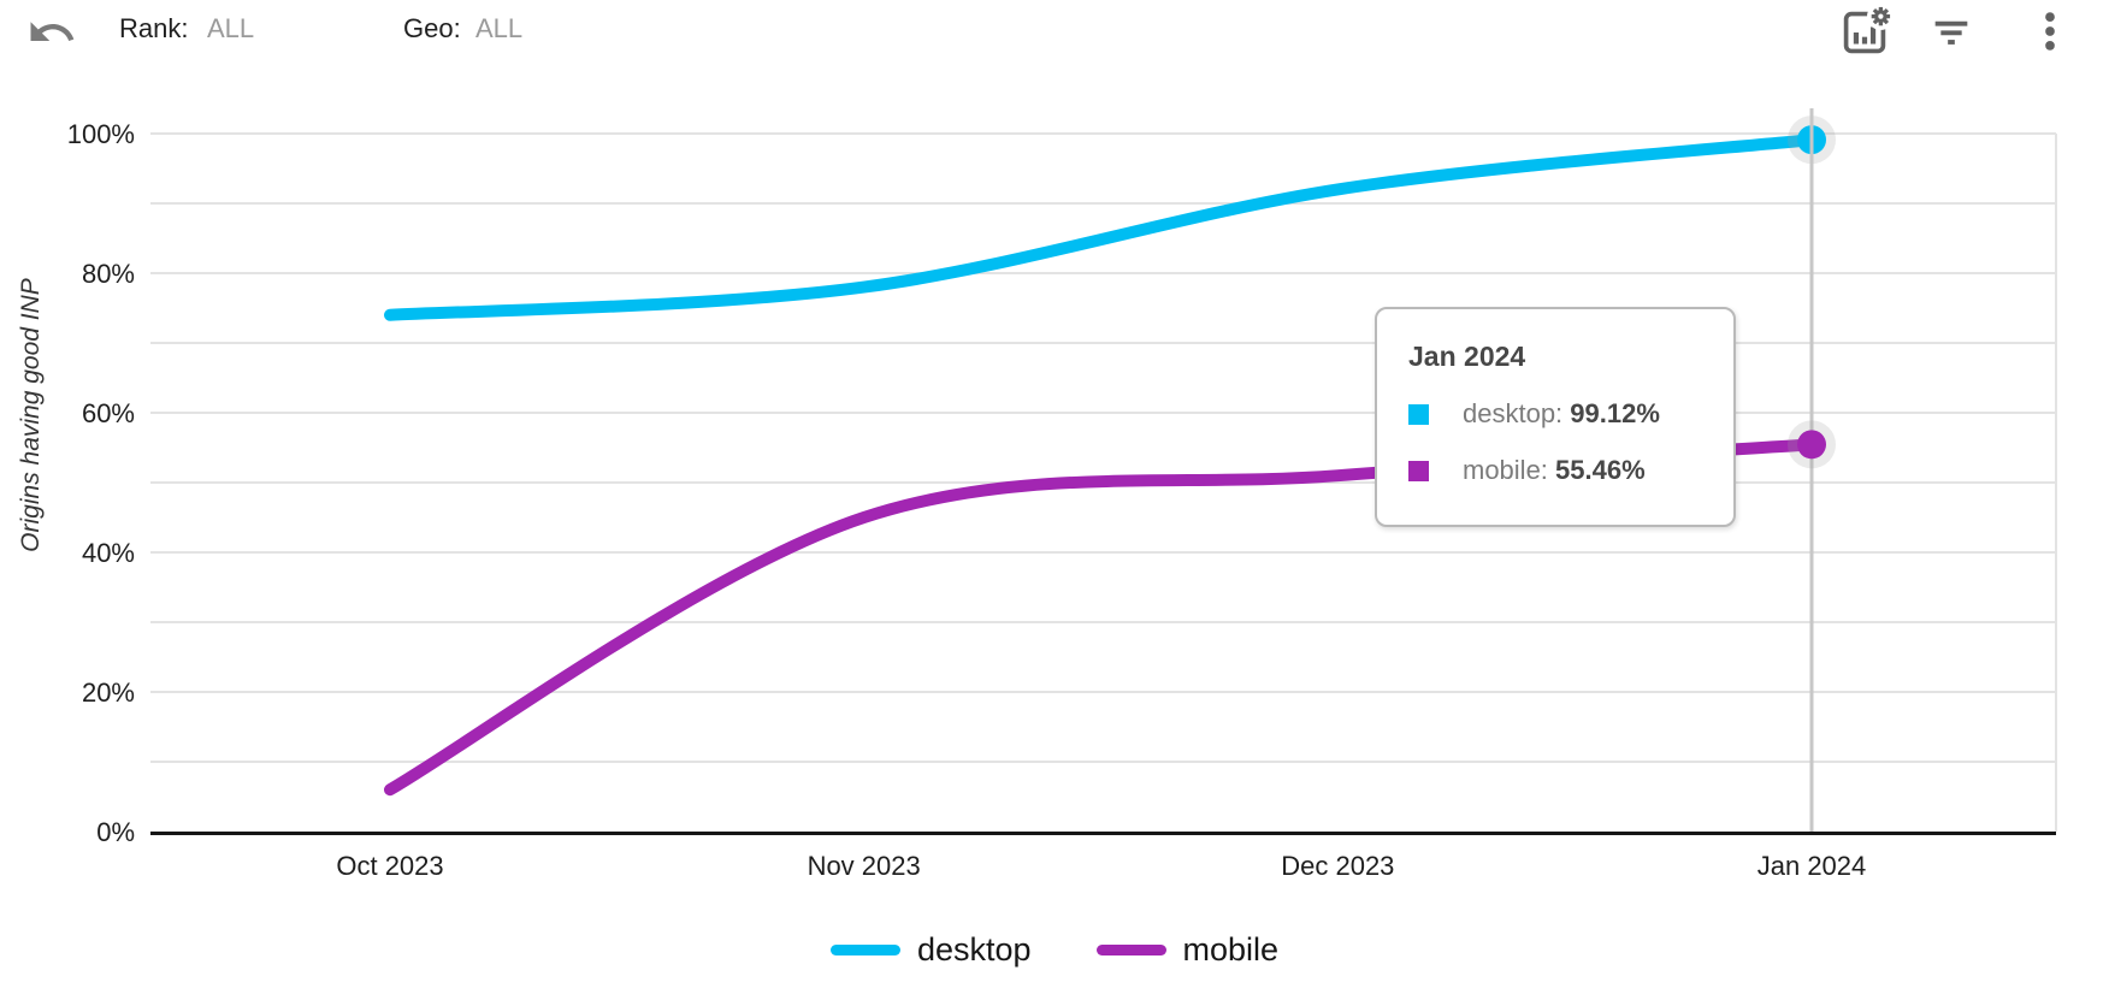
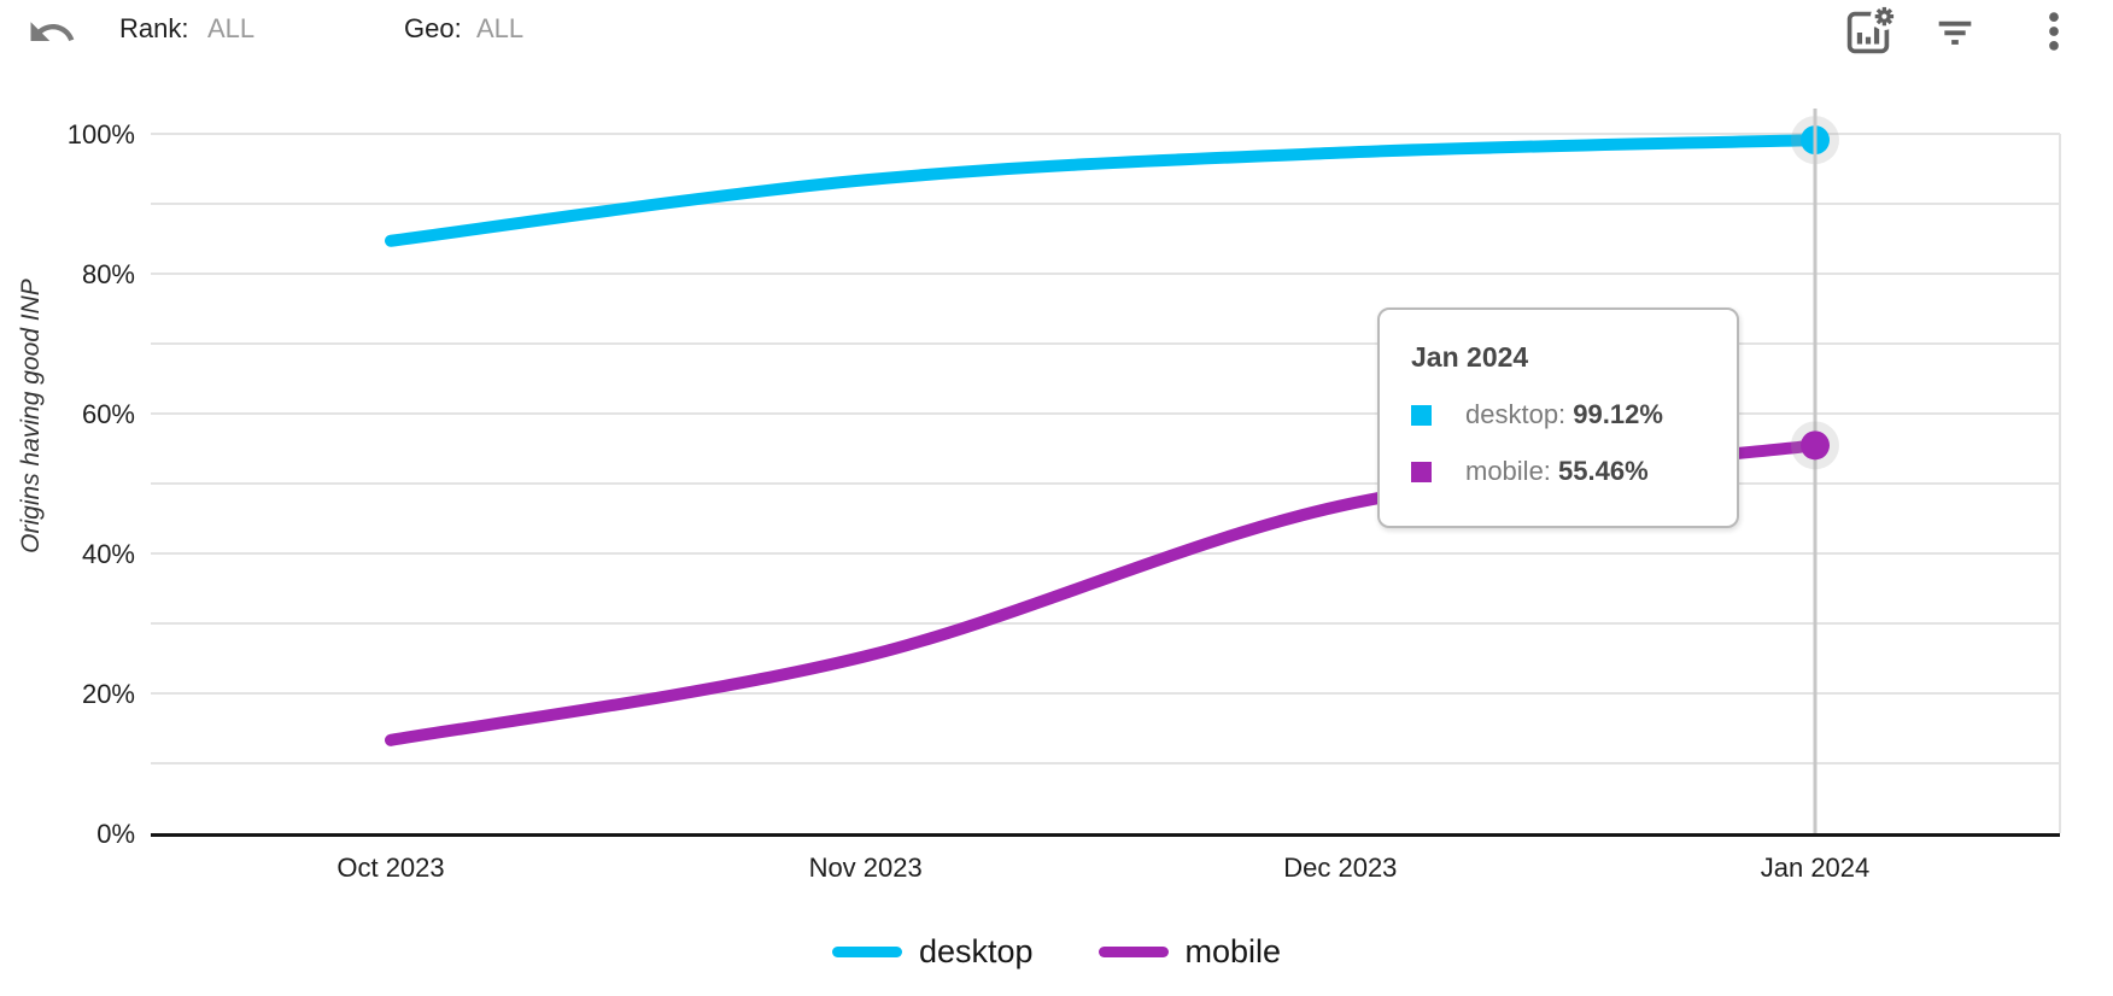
desktop/Oct 2023: 74% -> 85%
mobile/Oct 2023: 6% -> 13%
desktop/Nov 2023: 78% -> 93%
mobile/Nov 2023: 45% -> 25%
desktop/Dec 2023: 92% -> 97%
mobile/Dec 2023: 51% -> 47%
